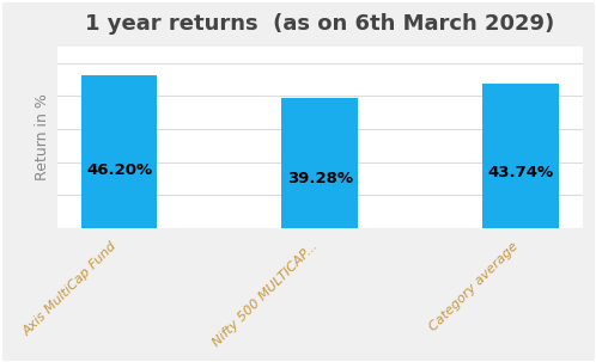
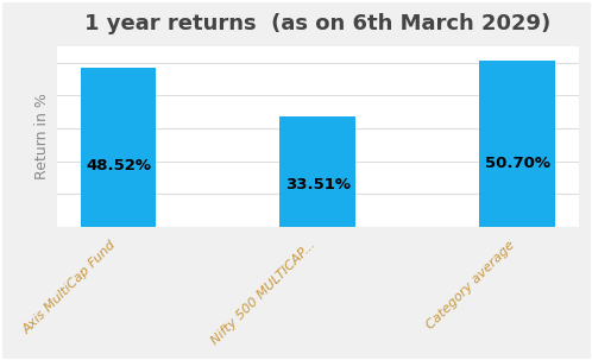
Axis MultiCap Fund: 46.20% -> 48.52%
Nifty 500 MULTICAP...: 39.28% -> 33.51%
Category average: 43.74% -> 50.70%
